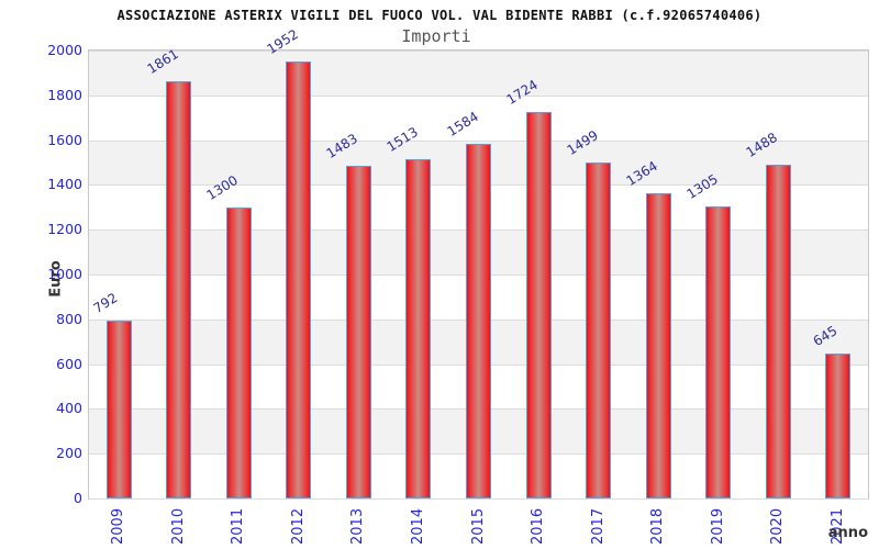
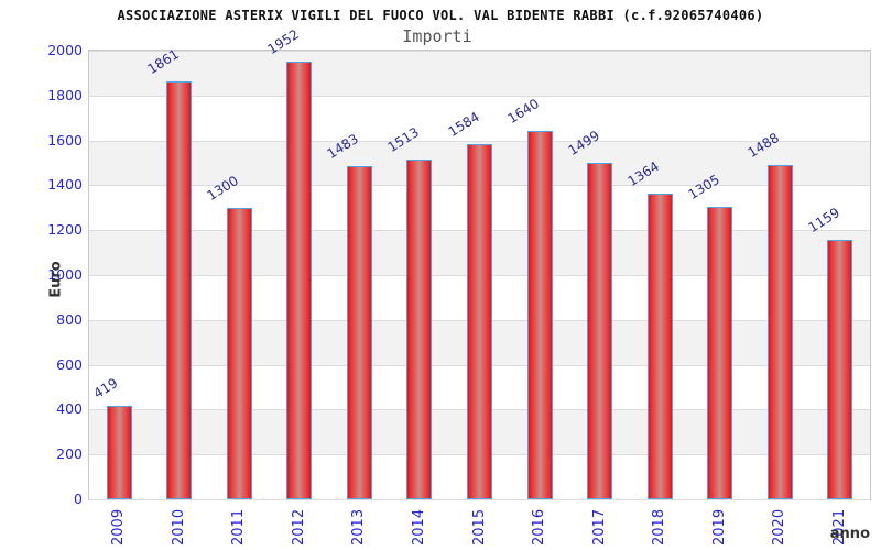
2009: 792 -> 419
2016: 1724 -> 1640
2021: 645 -> 1159
